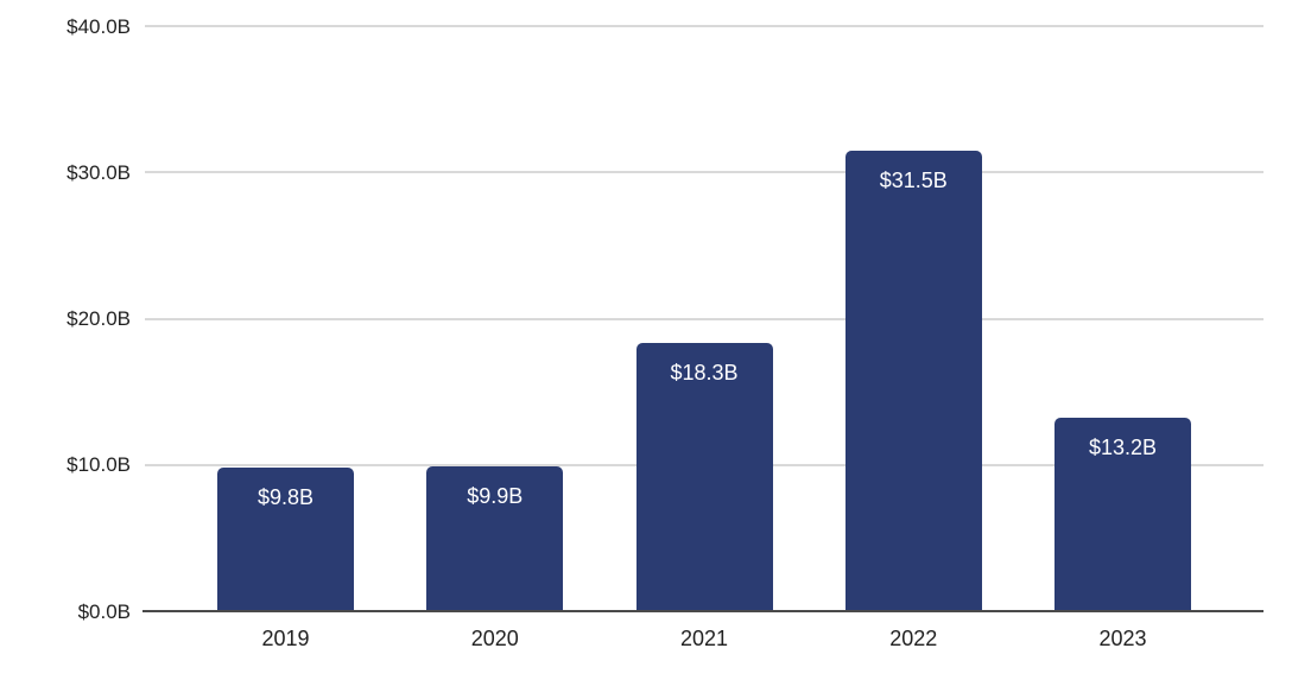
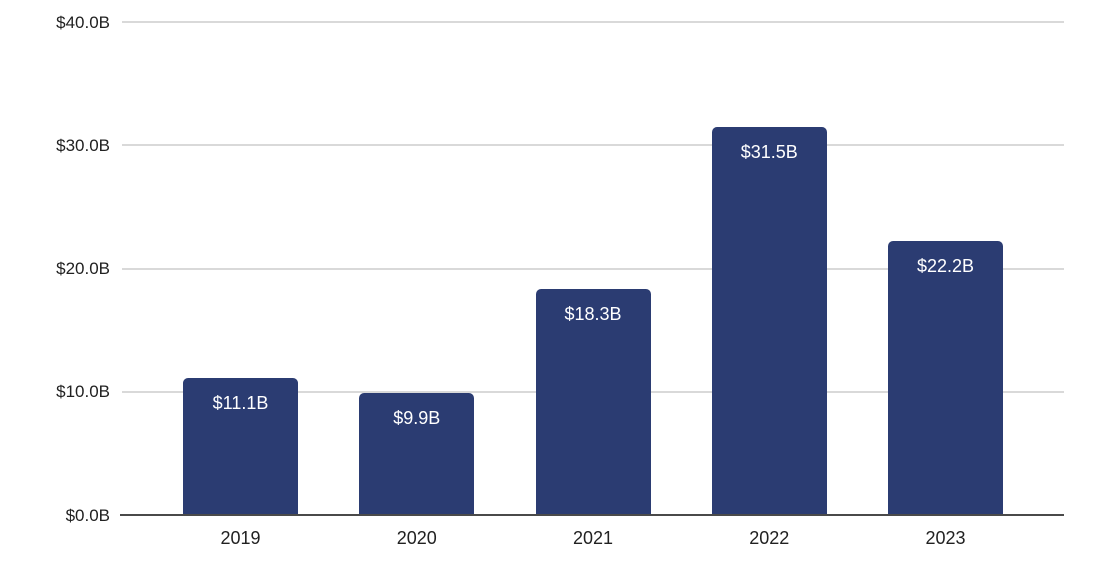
2019: $9.8B -> $11.1B
2023: $13.2B -> $22.2B
